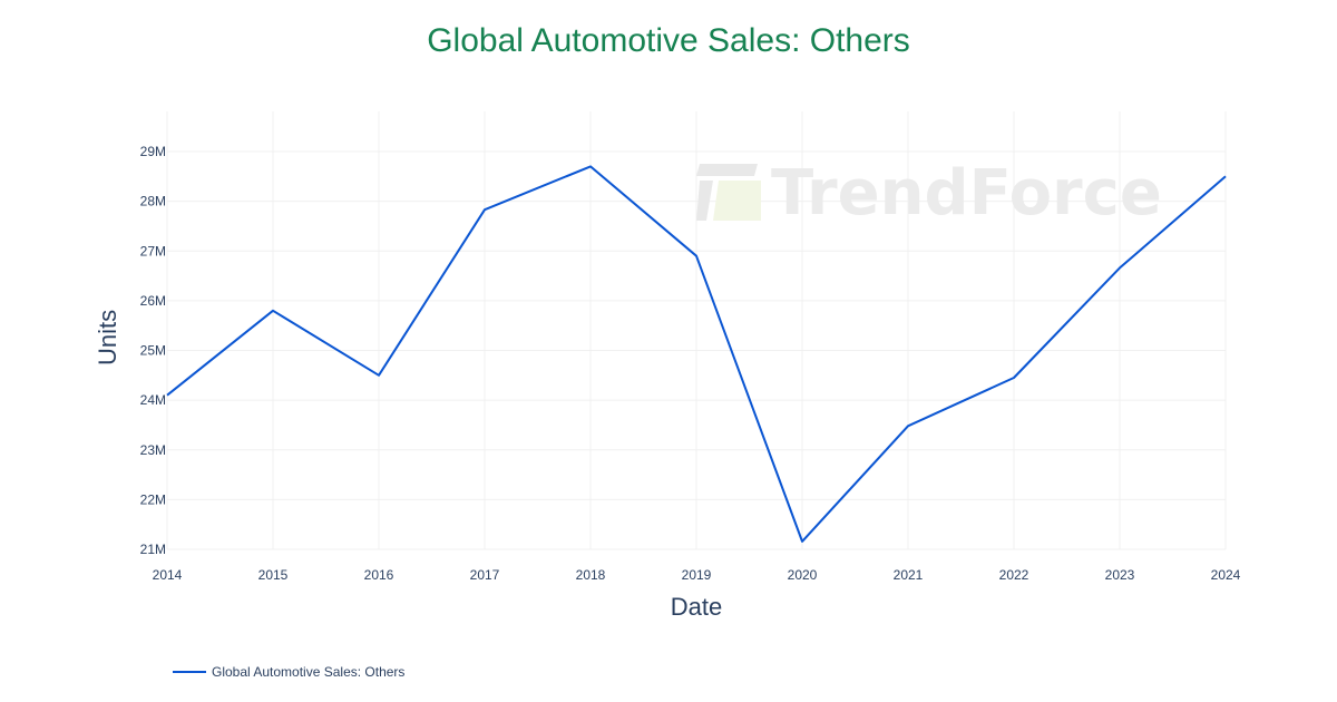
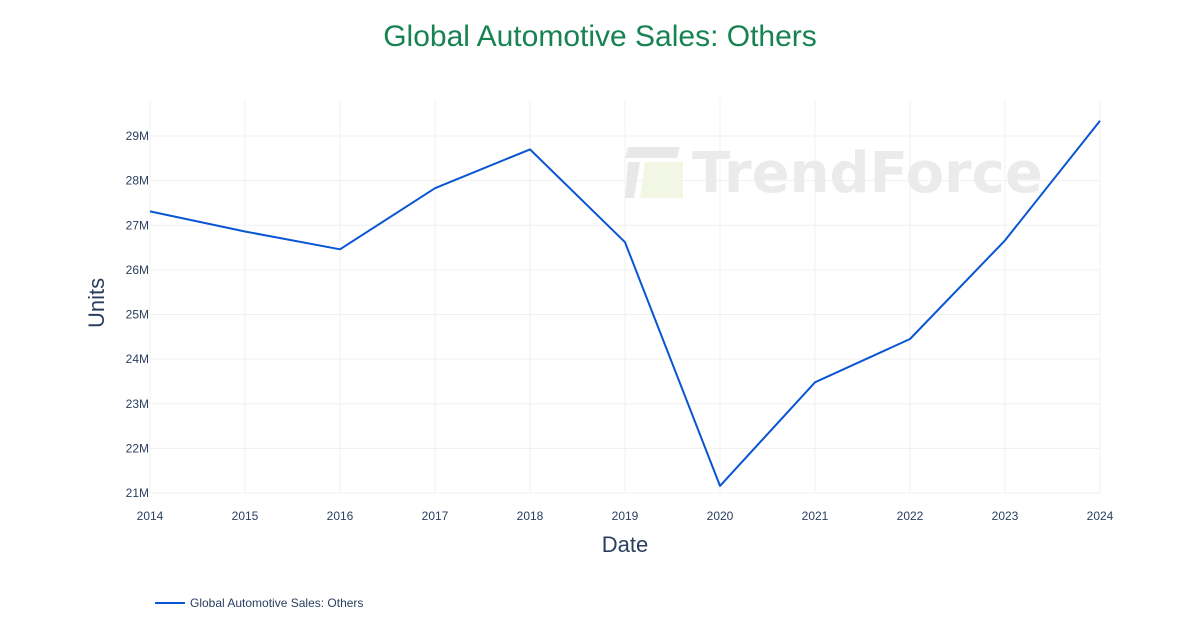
2014: 24.1M -> 27.3M
2015: 25.8M -> 26.9M
2016: 24.5M -> 26.5M
2019: 26.9M -> 26.6M
2024: 28.5M -> 29.3M
